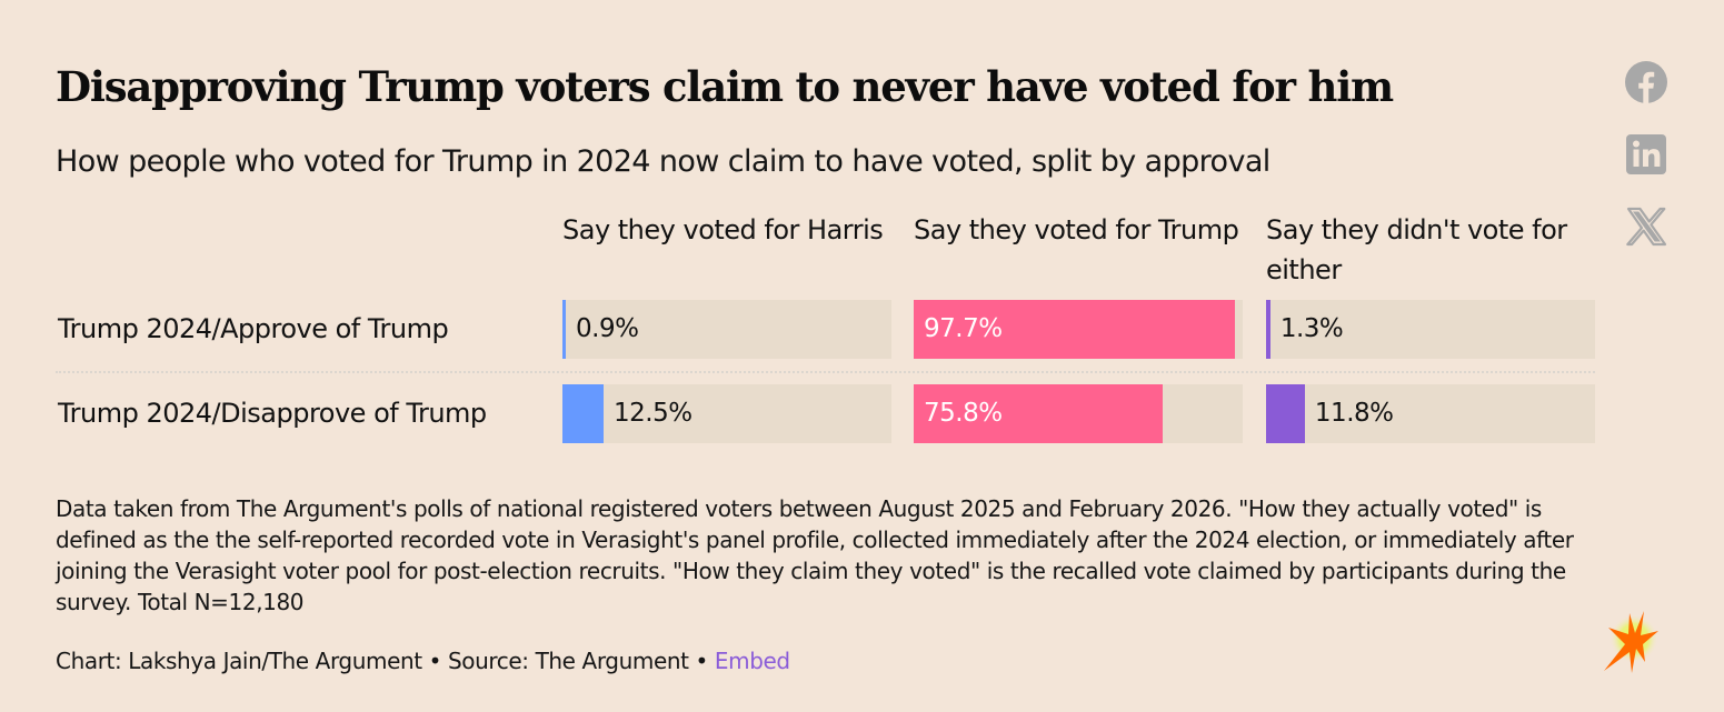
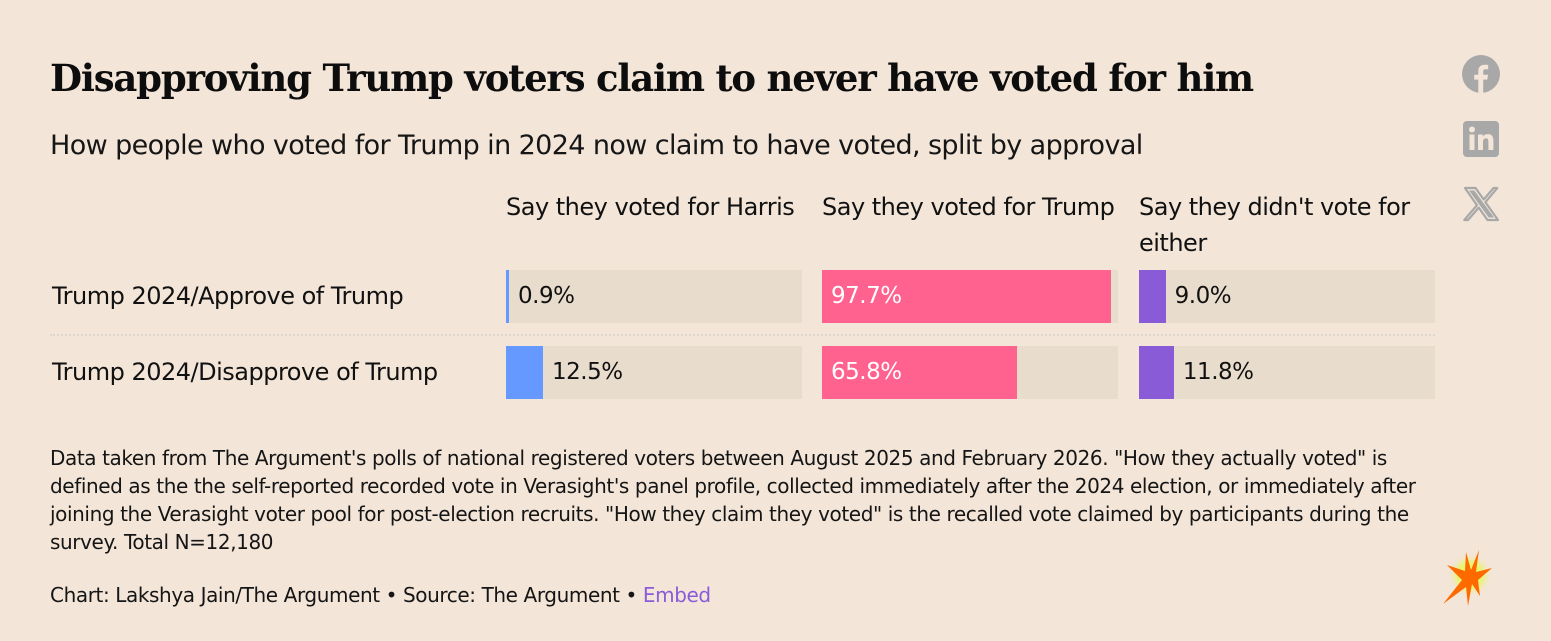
Say they didn't vote for either/Trump 2024/Approve of Trump: 1.3% -> 9.0%
Say they voted for Trump/Trump 2024/Disapprove of Trump: 75.8% -> 65.8%
